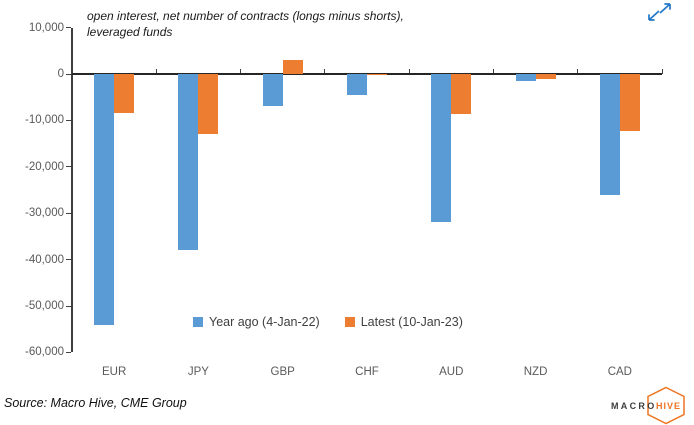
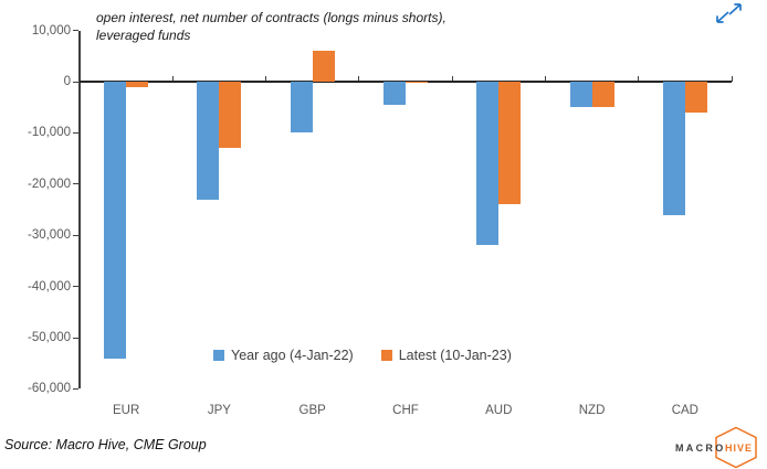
Latest (10-Jan-23)/EUR: -8000 -> -1000
Year ago (4-Jan-22)/JPY: -38000 -> -23000
Year ago (4-Jan-22)/GBP: -7000 -> -10000
Latest (10-Jan-23)/GBP: 3000 -> 6000
Latest (10-Jan-23)/AUD: -9000 -> -24000
Year ago (4-Jan-22)/NZD: -2000 -> -5000
Latest (10-Jan-23)/NZD: -1000 -> -5000
Latest (10-Jan-23)/CAD: -12000 -> -6000
